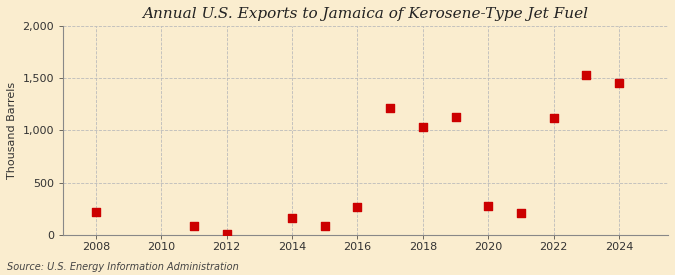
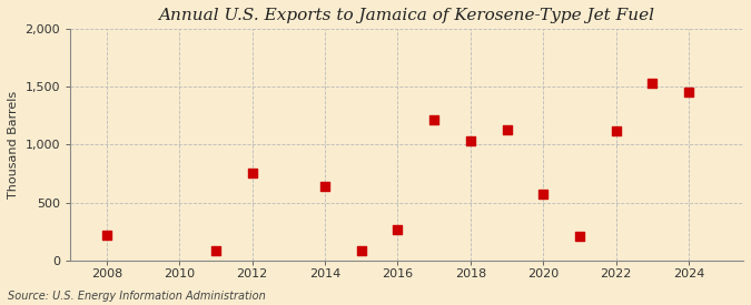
2012: 0 -> 750
2014: 160 -> 640
2020: 280 -> 570
